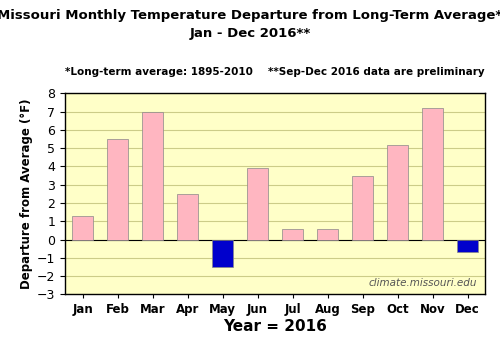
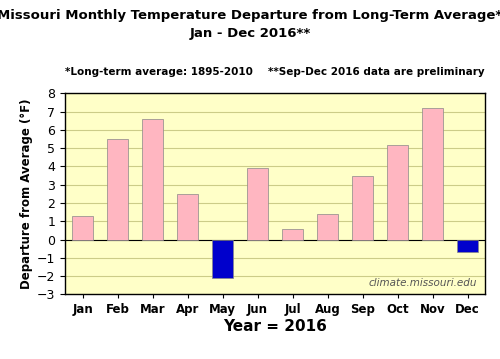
Mar: 7.0 -> 6.6
May: -1.5 -> -2.1
Aug: 0.6 -> 1.4
